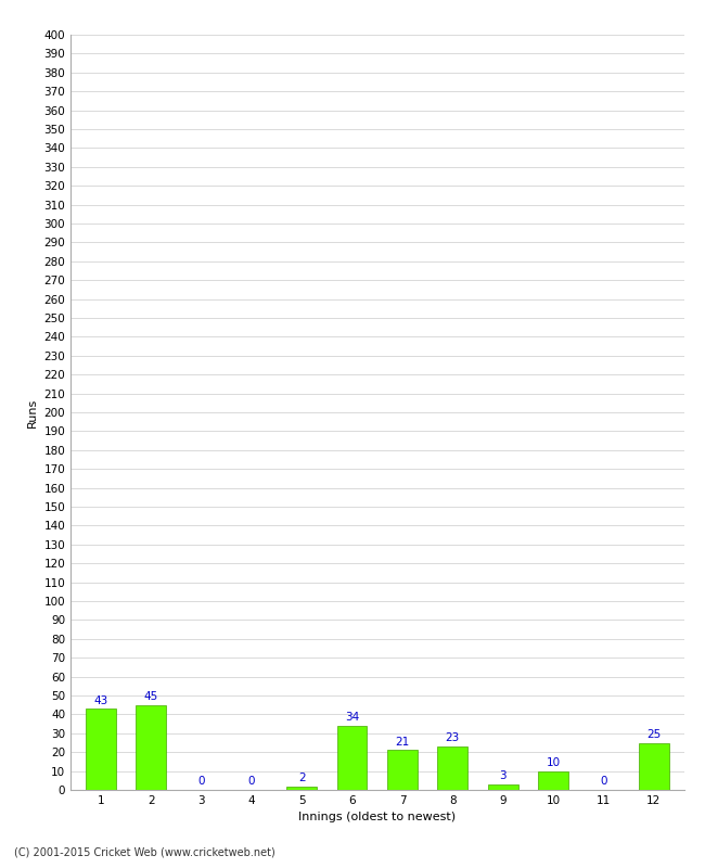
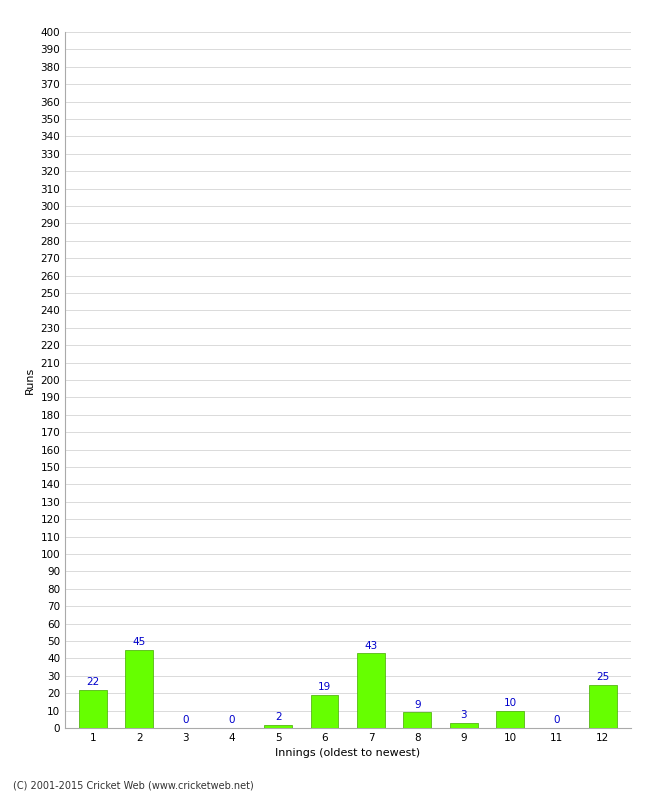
1: 43 -> 22
6: 34 -> 19
7: 21 -> 43
8: 23 -> 9
